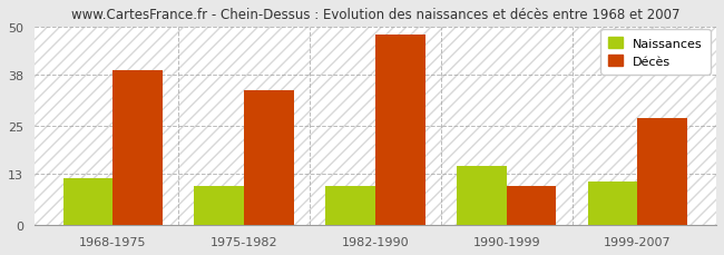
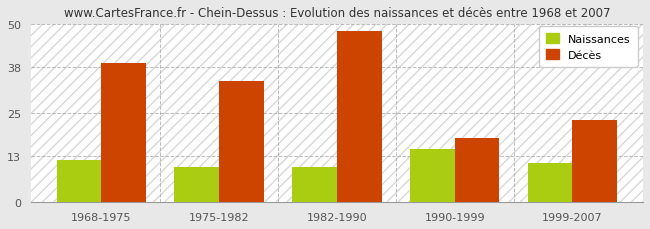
Décès/1990-1999: 10 -> 18
Décès/1999-2007: 27 -> 23
